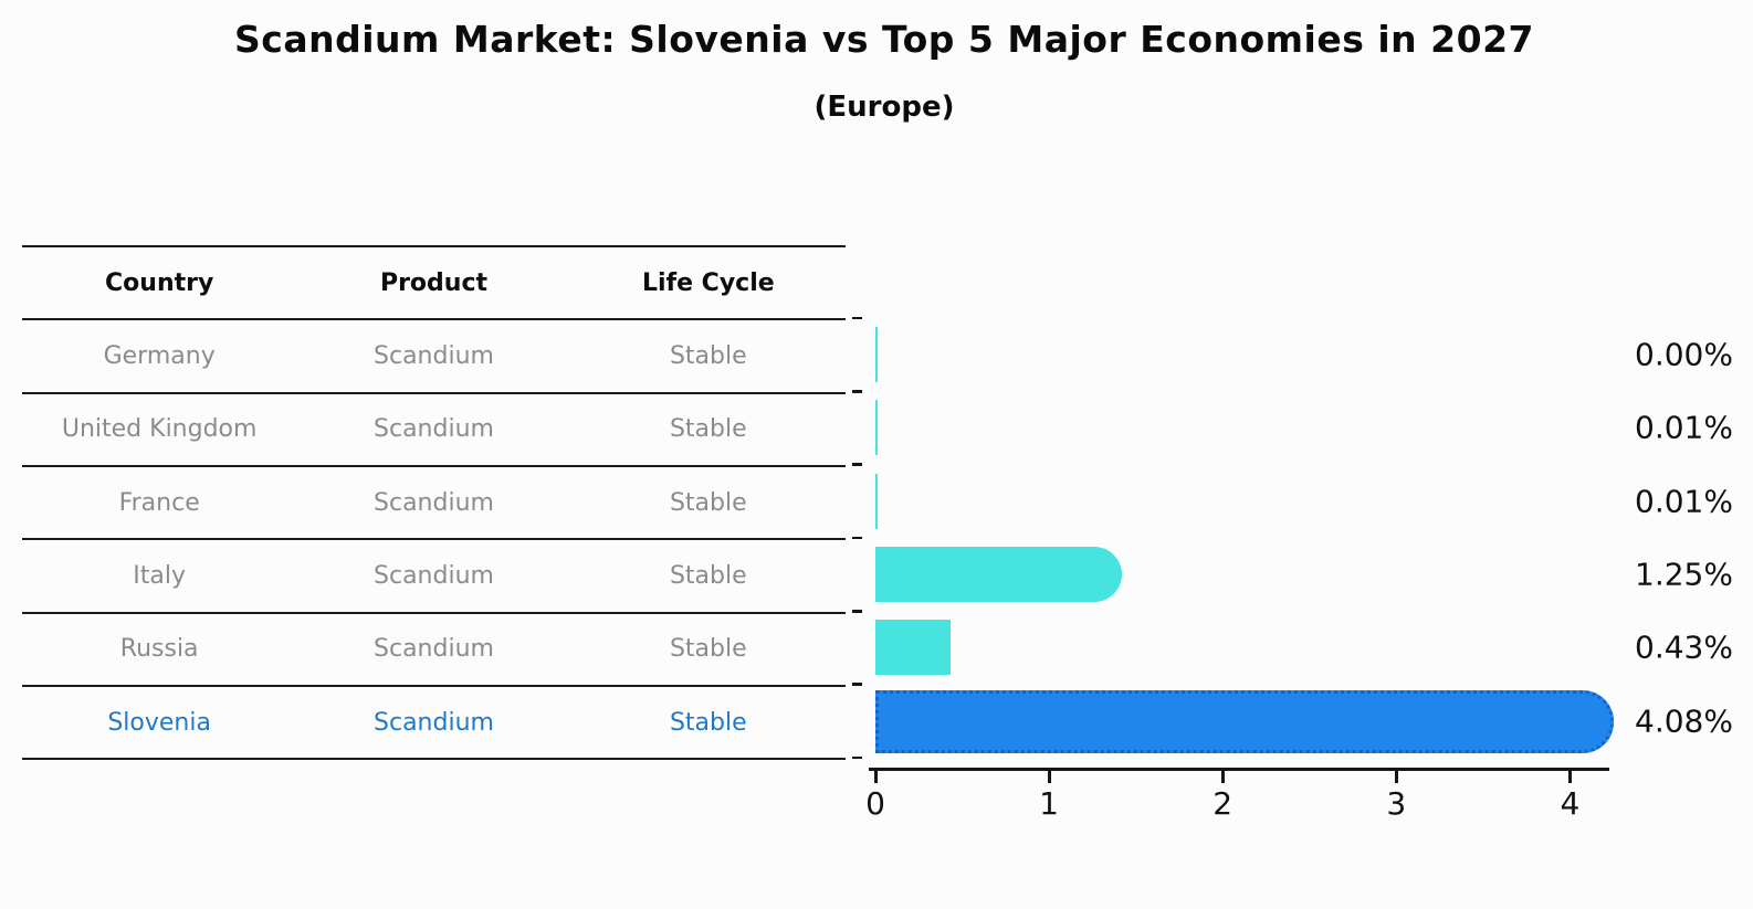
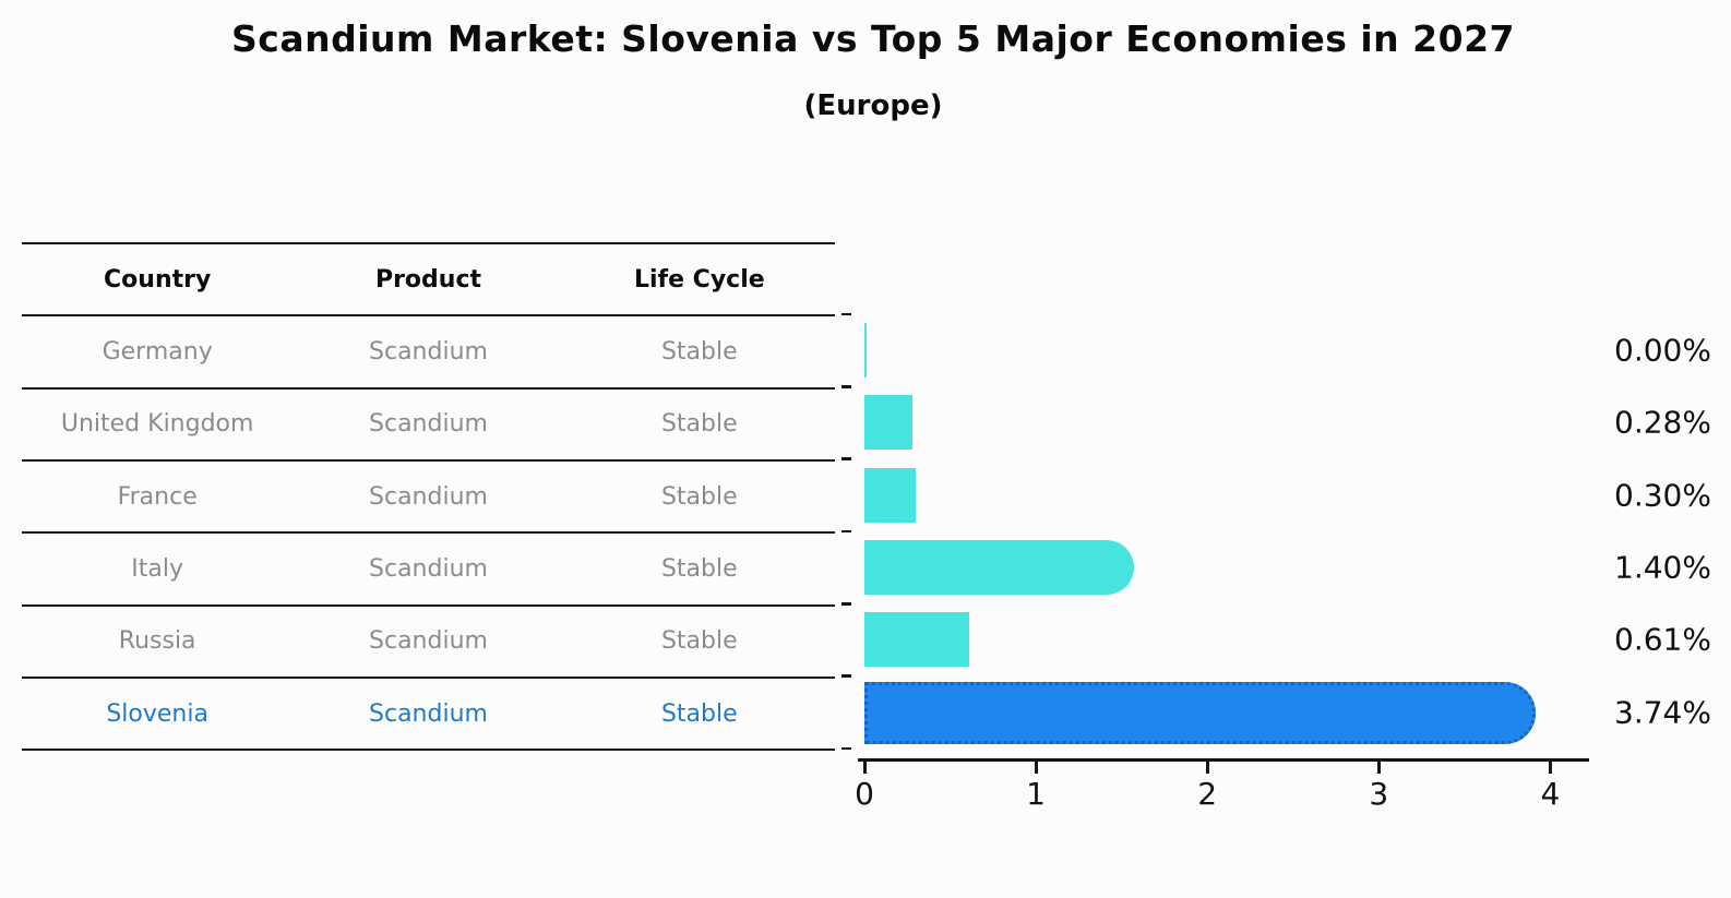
United Kingdom: 0.01% -> 0.28%
France: 0.01% -> 0.30%
Italy: 1.25% -> 1.40%
Russia: 0.43% -> 0.61%
Slovenia: 4.08% -> 3.74%
